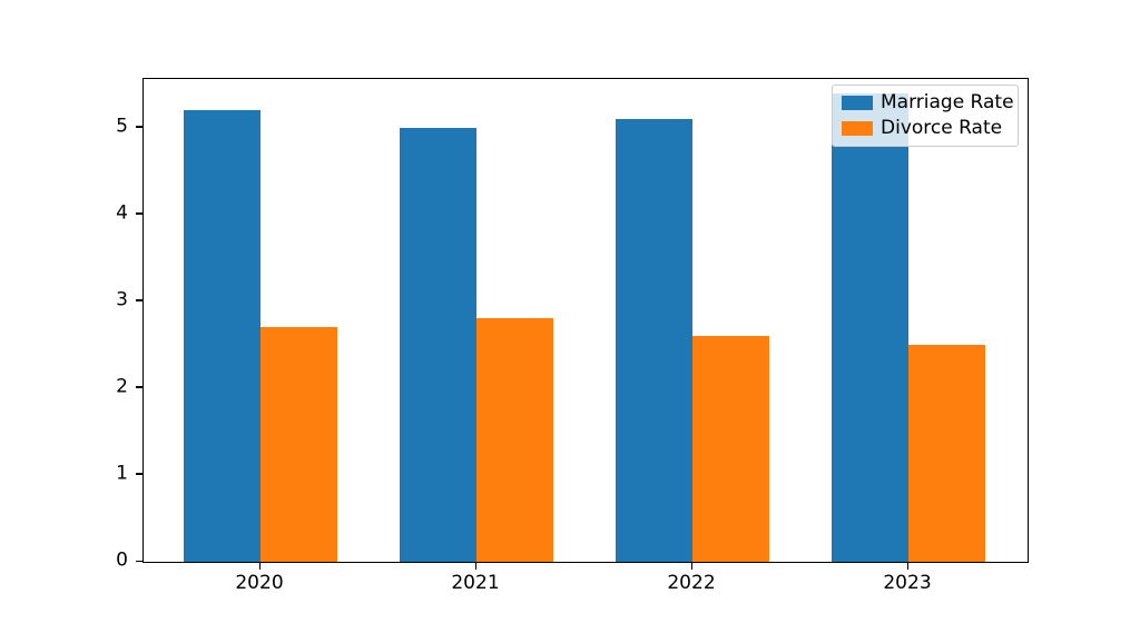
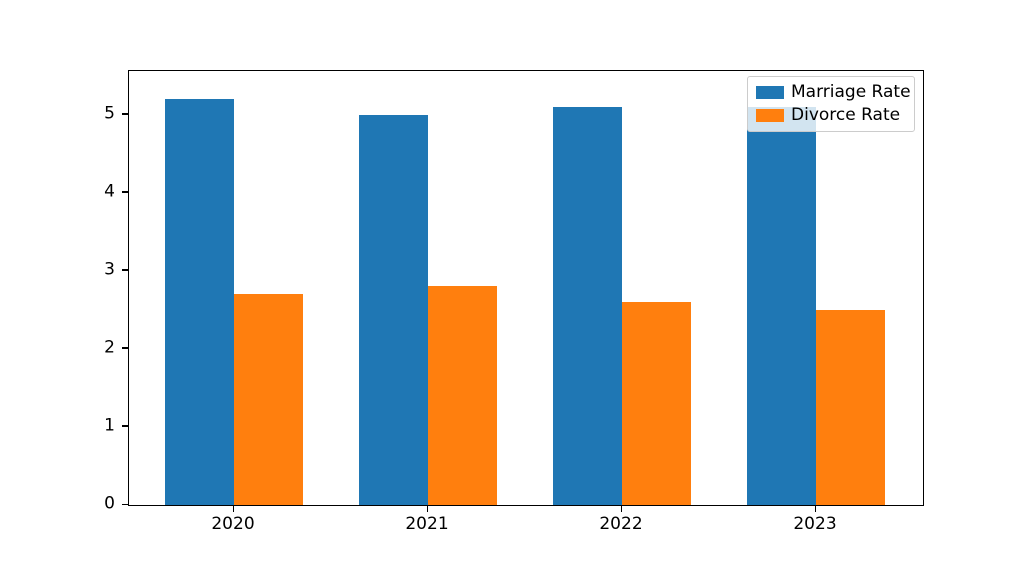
Marriage Rate/2023: 5.4 -> 5.1
